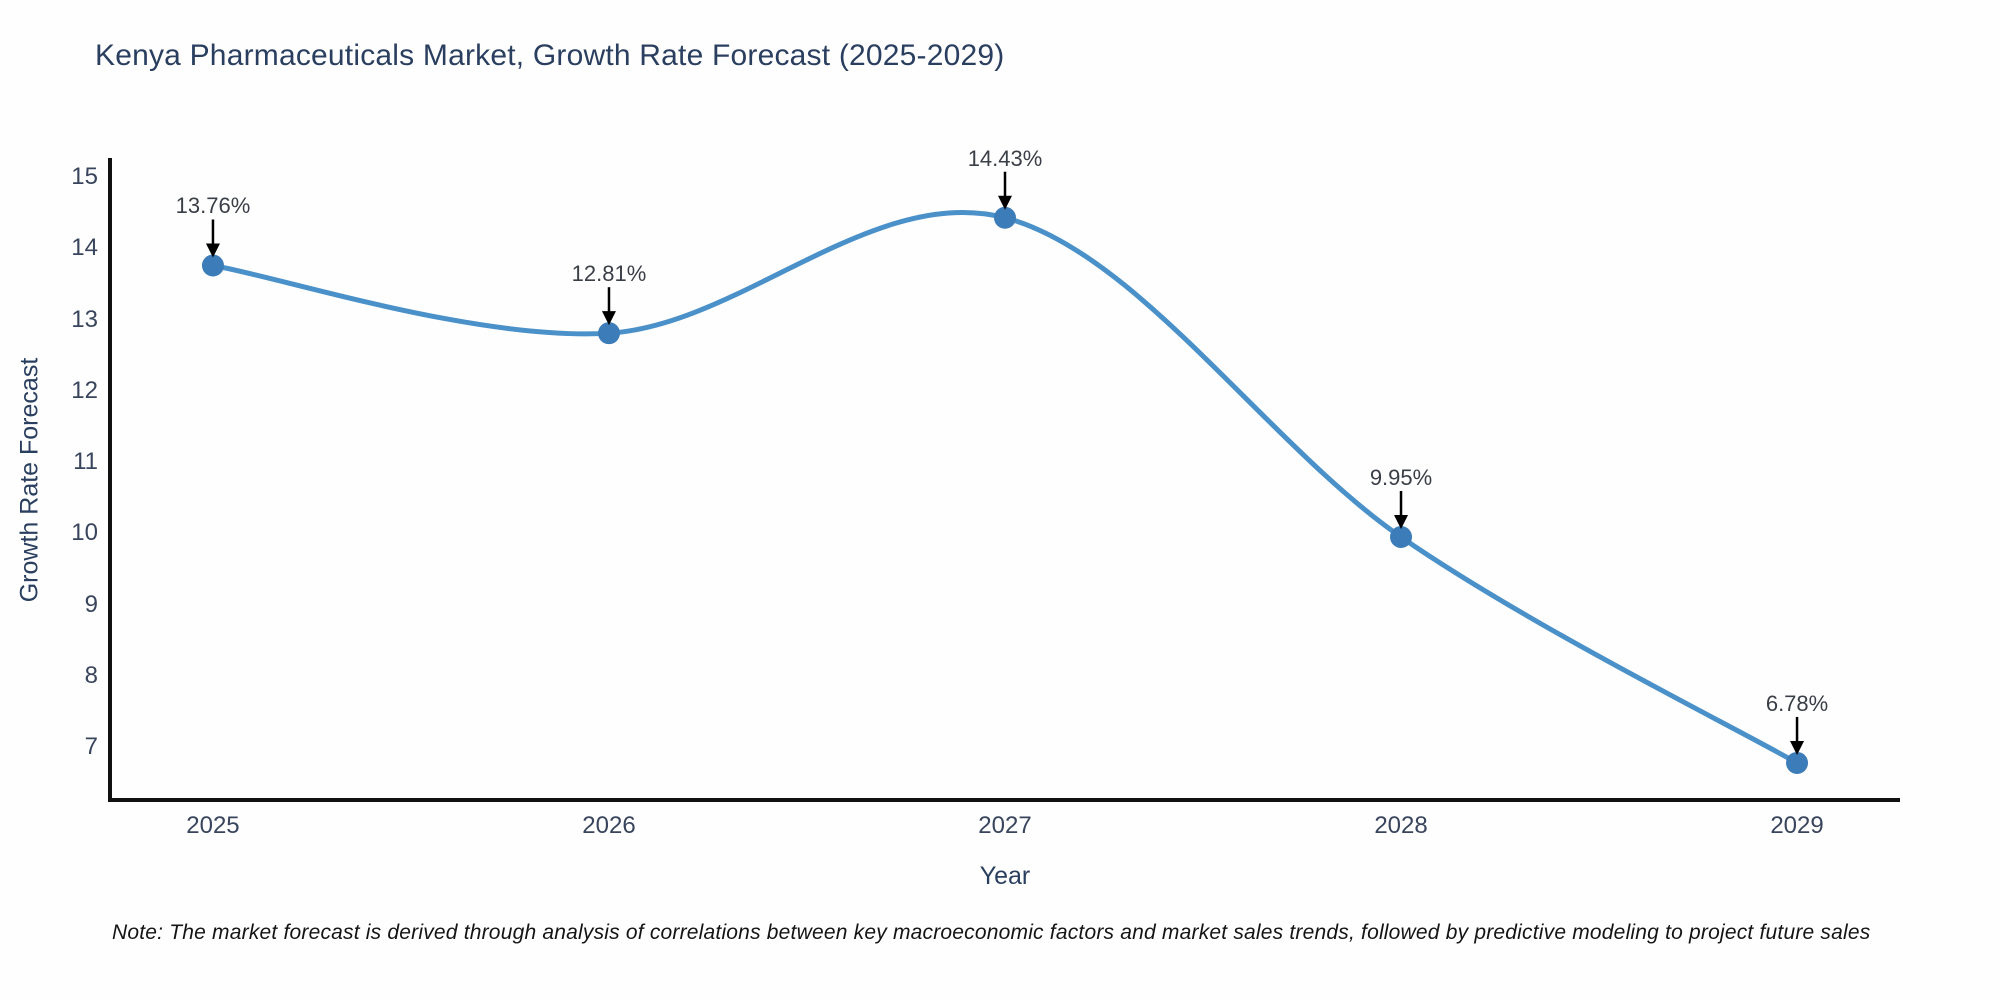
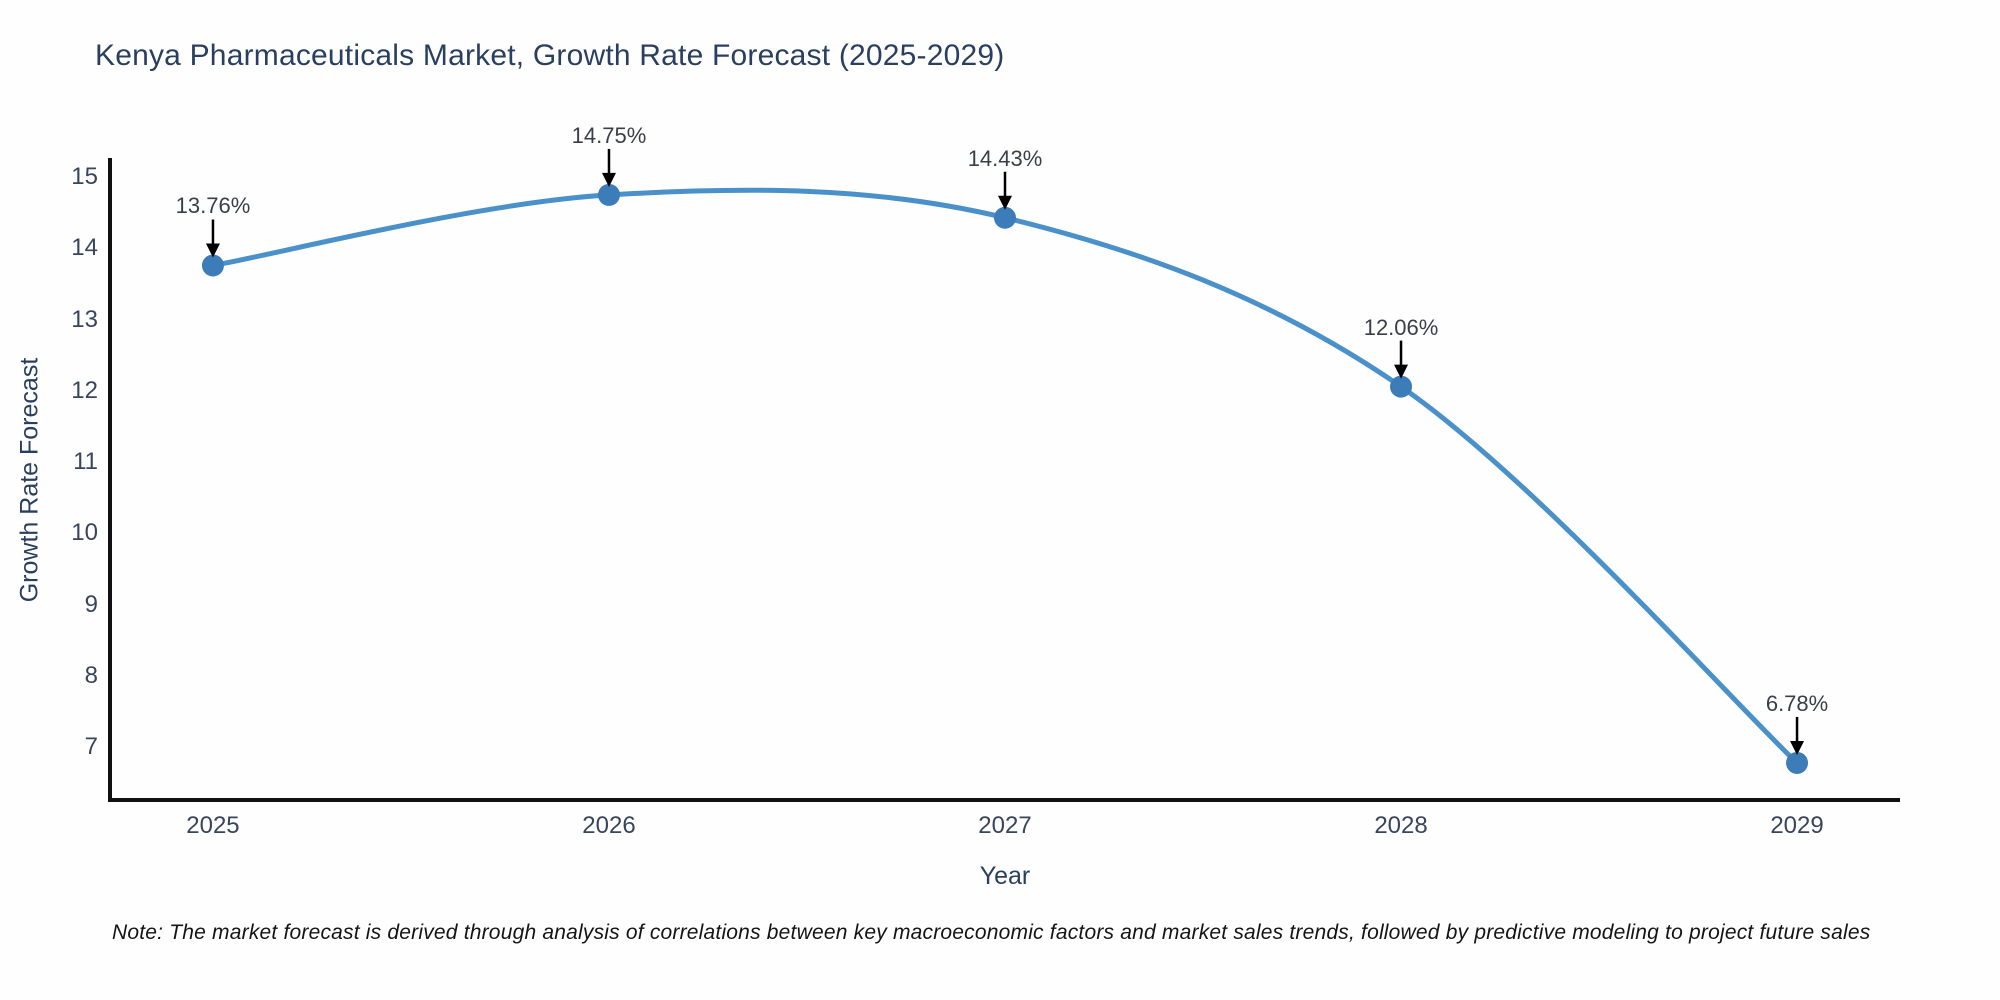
2026: 12.81% -> 14.75%
2028: 9.95% -> 12.06%
